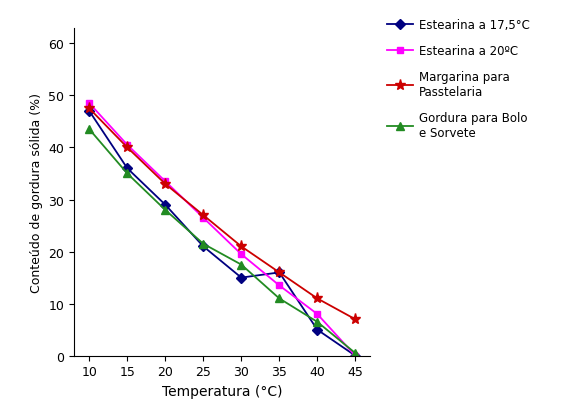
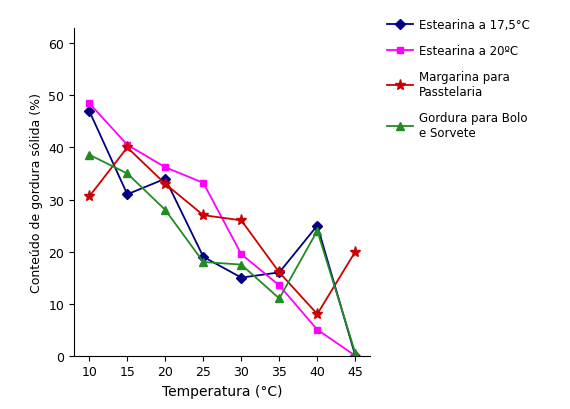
Margarina para Passtelaria/10: 47.5 -> 30.6
Gordura para Bolo e Sorvete/10: 43.5 -> 38.6
Estearina a 17,5°C/15: 36 -> 31
Estearina a 17,5°C/20: 29 -> 34
Estearina a 20ºC/20: 33.5 -> 36.2
Estearina a 17,5°C/25: 21 -> 19
Estearina a 20ºC/25: 26.5 -> 33.2
Gordura para Bolo e Sorvete/25: 21.5 -> 18.0
Margarina para Passtelaria/30: 21.0 -> 26.0
Estearina a 17,5°C/40: 5 -> 25
Estearina a 20ºC/40: 8.0 -> 5.0
Margarina para Passtelaria/40: 11.0 -> 8.0
Gordura para Bolo e Sorvete/40: 6.5 -> 24.0
Margarina para Passtelaria/45: 7.0 -> 20.0
